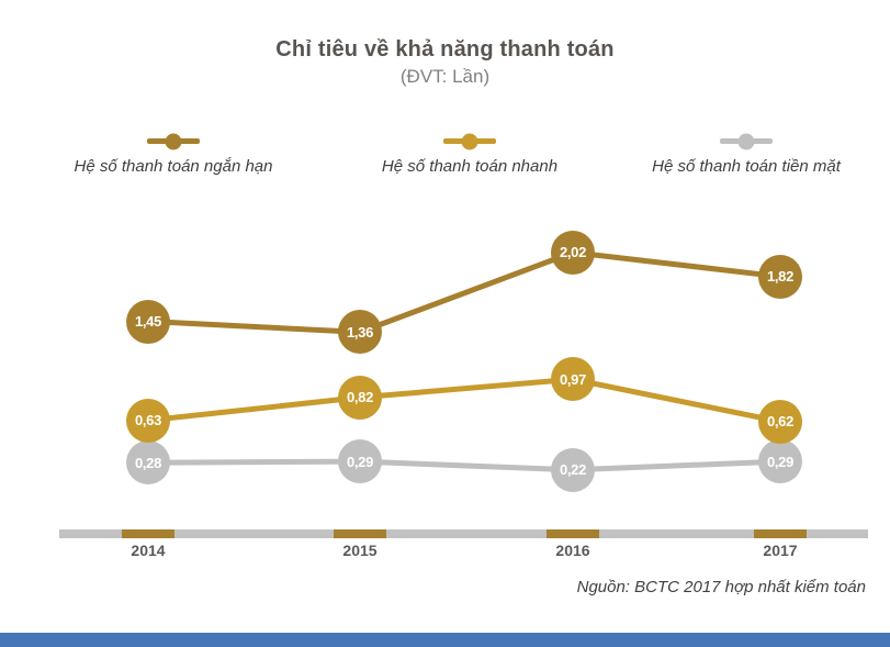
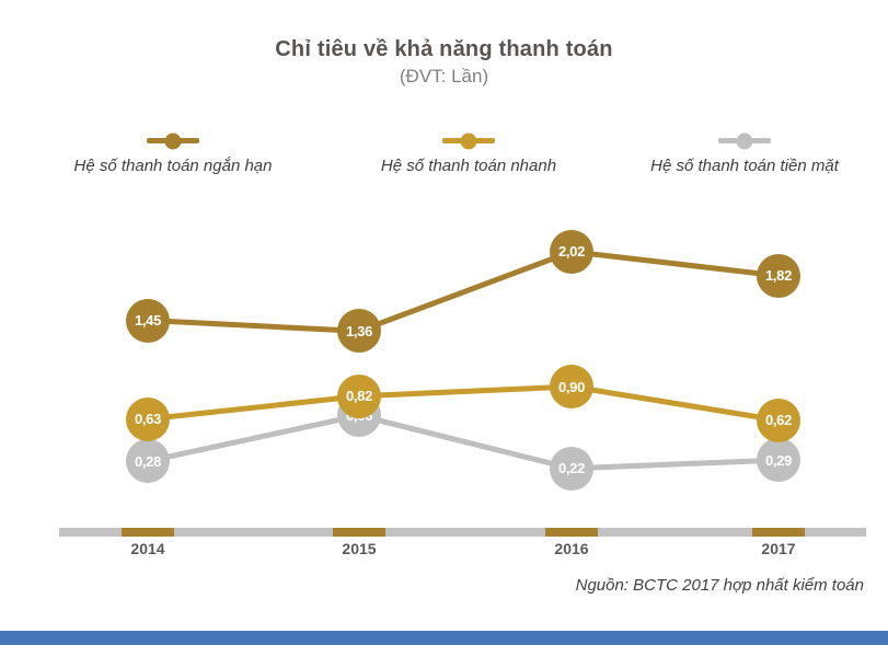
Hệ số thanh toán tiền mặt/2015: 0,29 -> 0,66
Hệ số thanh toán nhanh/2016: 0,97 -> 0,90
